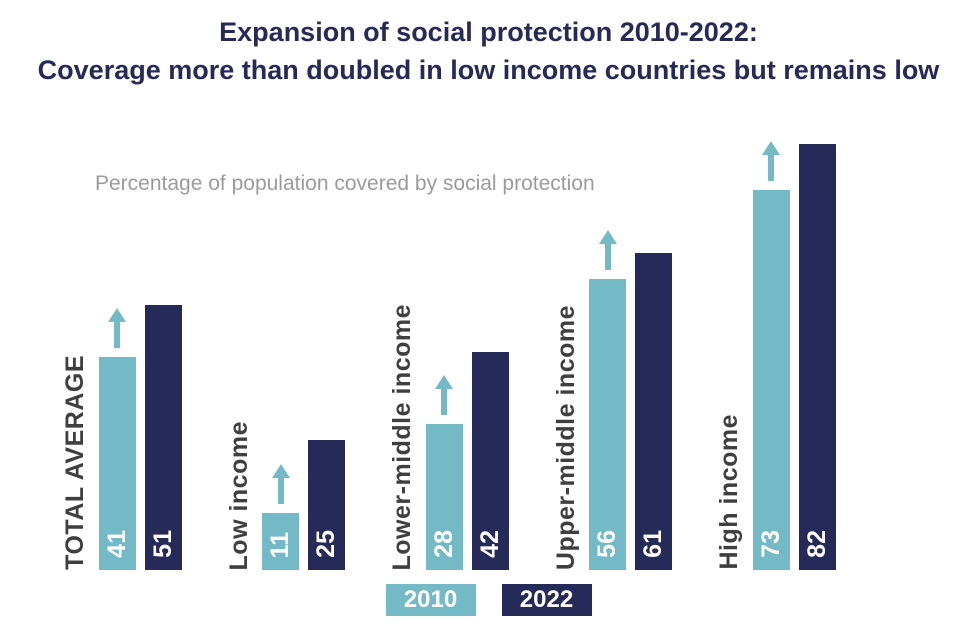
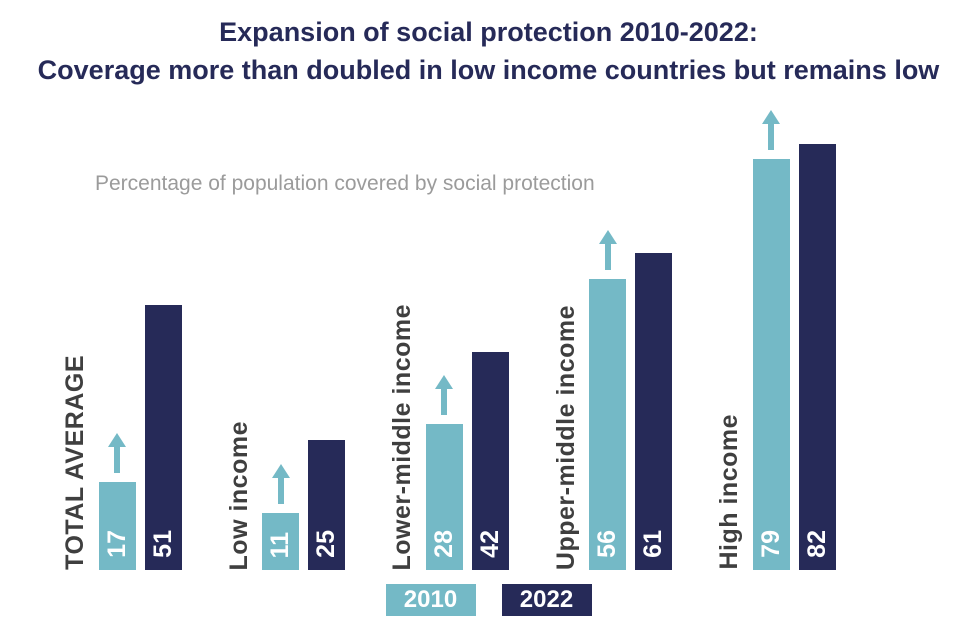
2010/TOTAL AVERAGE: 41 -> 17
2010/High income: 73 -> 79
